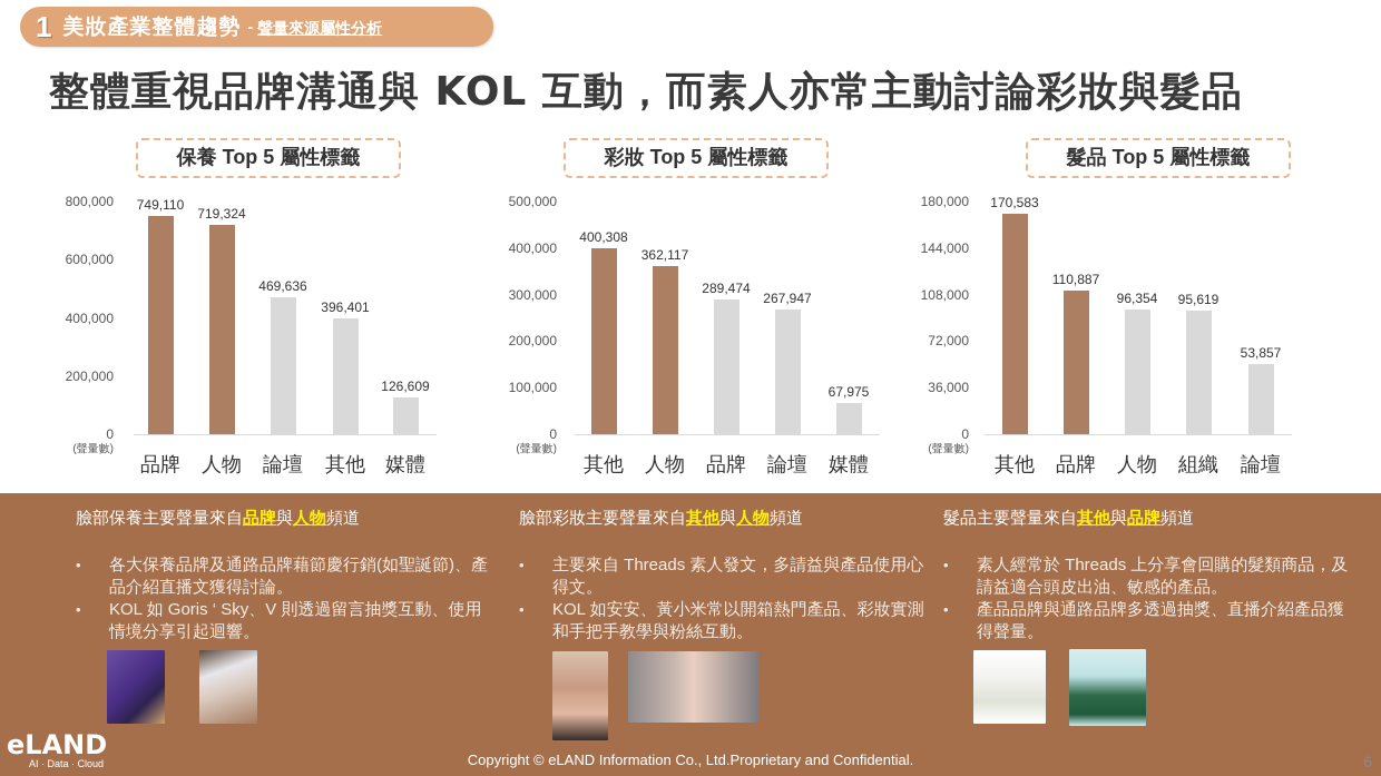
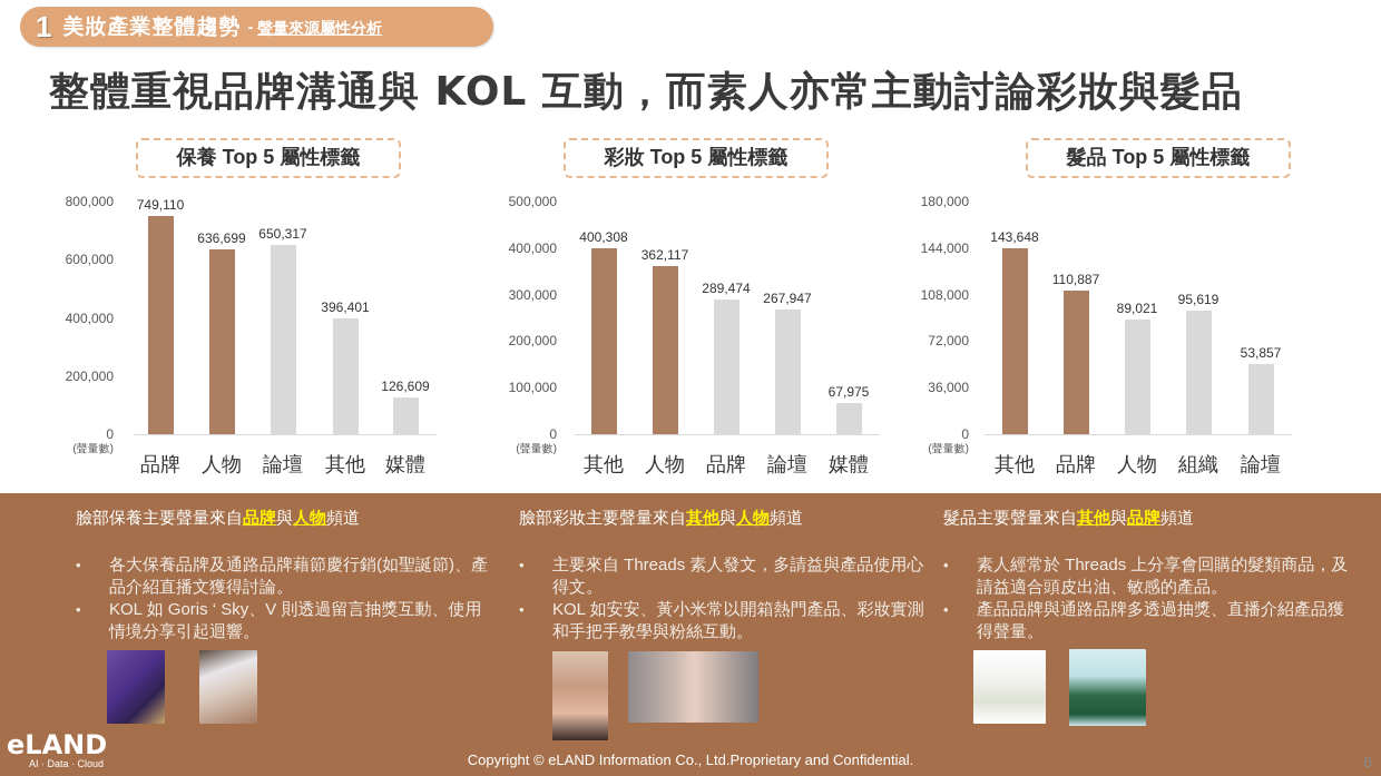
保養 Top 5 屬性標籤/人物: 719,324 -> 636,699
保養 Top 5 屬性標籤/論壇: 469,636 -> 650,317
髮品 Top 5 屬性標籤/其他: 170,583 -> 143,648
髮品 Top 5 屬性標籤/人物: 96,354 -> 89,021
